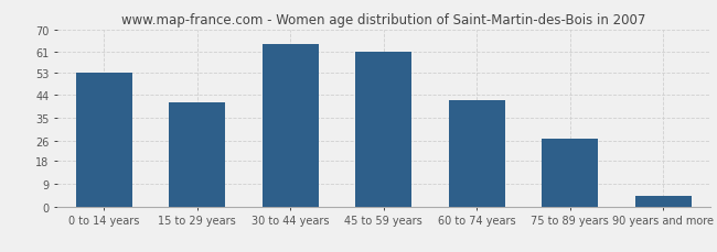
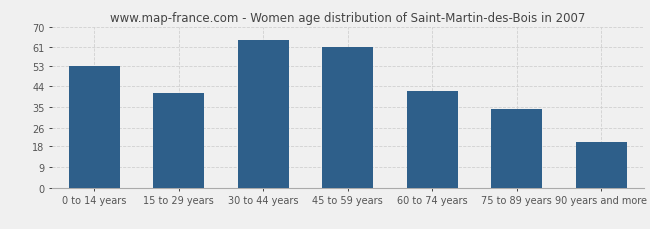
75 to 89 years: 27 -> 34
90 years and more: 4 -> 20
